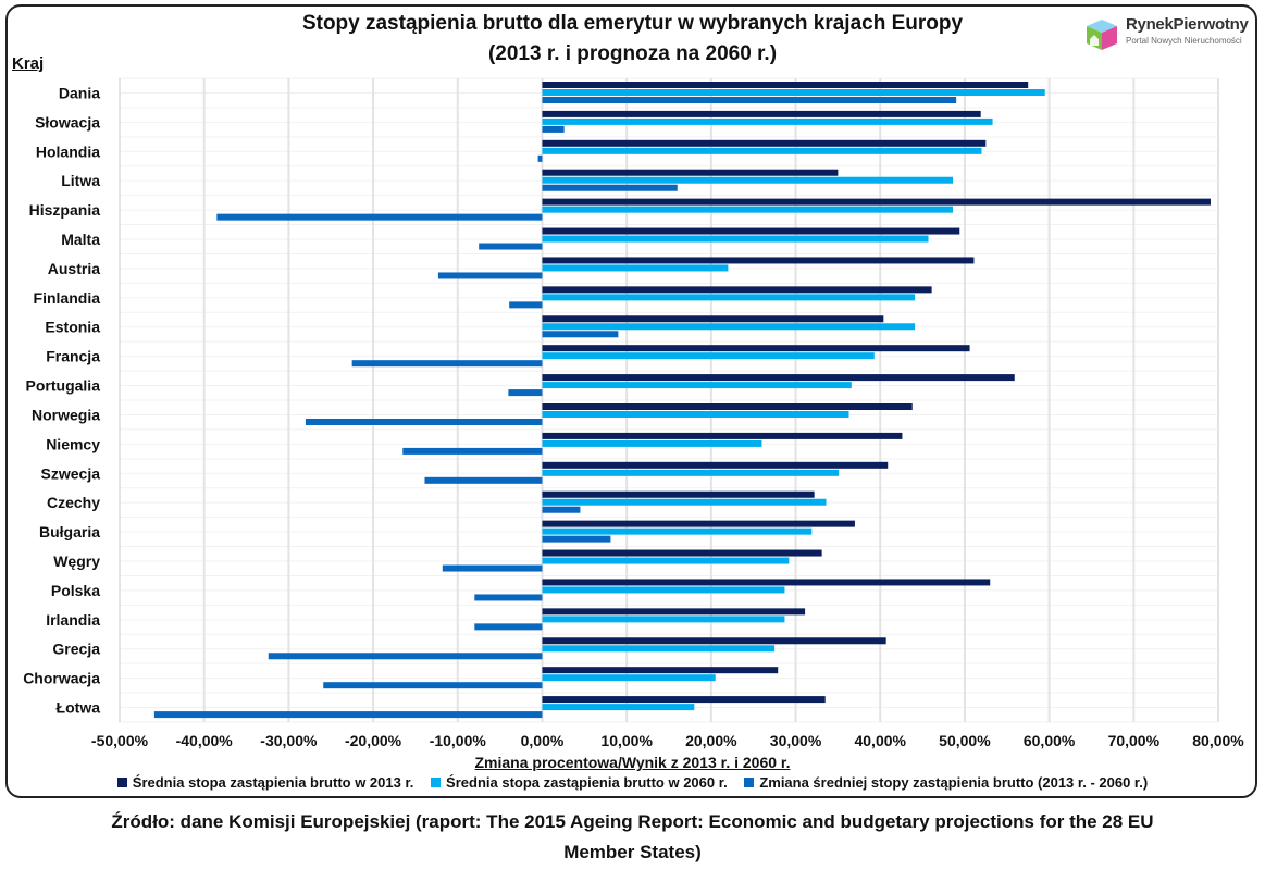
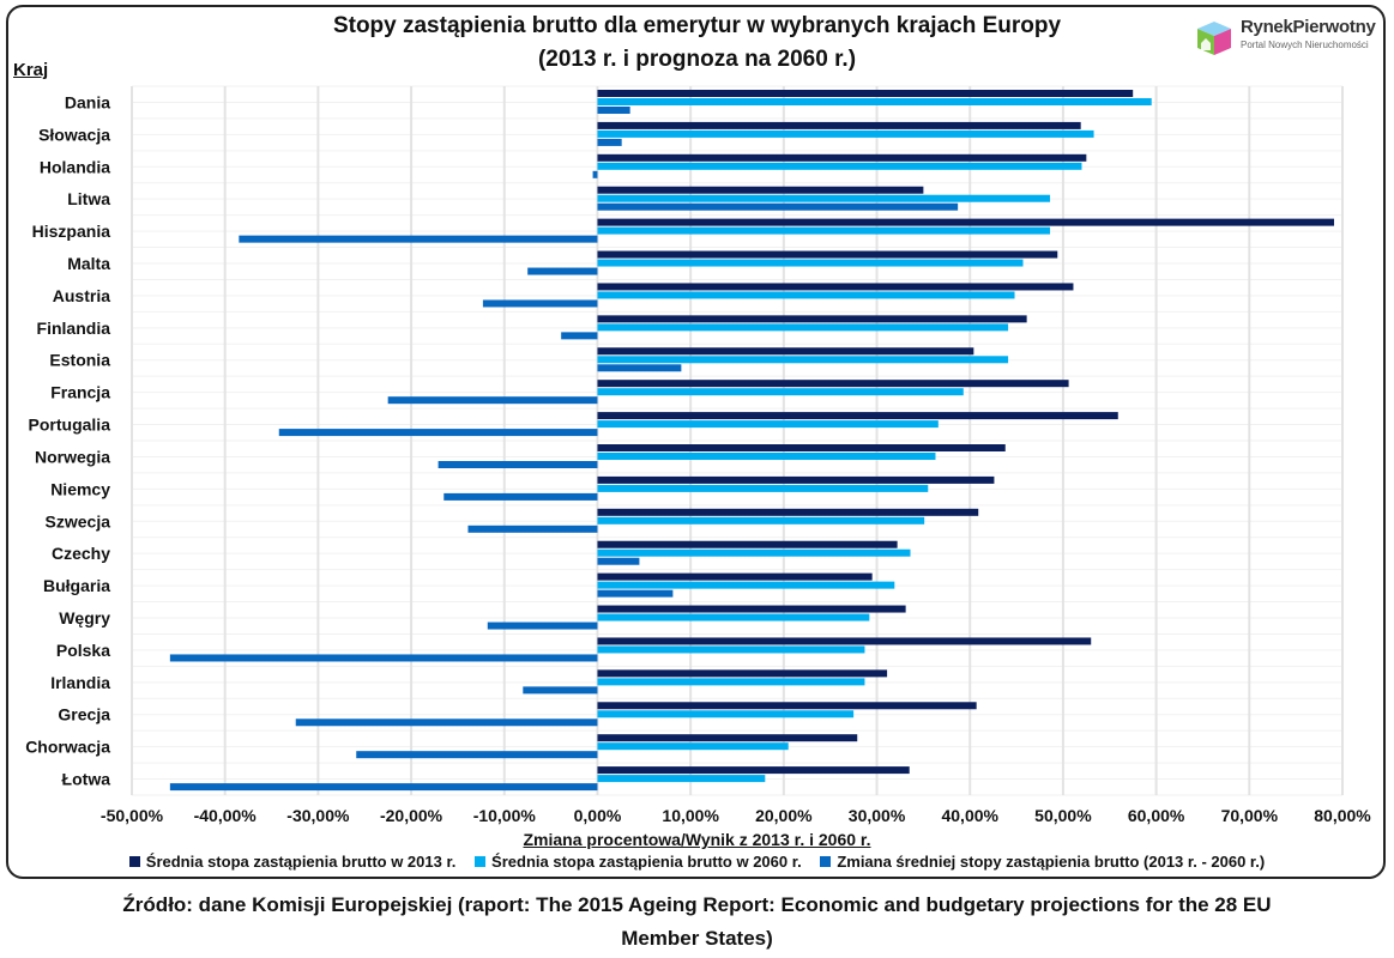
Zmiana średniej stopy zastąpienia brutto (2013 r. - 2060 r.)/Dania: 49% -> 4%
Zmiana średniej stopy zastąpienia brutto (2013 r. - 2060 r.)/Litwa: 16% -> 39%
Średnia stopa zastąpienia brutto w 2060 r./Austria: 22% -> 45%
Zmiana średniej stopy zastąpienia brutto (2013 r. - 2060 r.)/Portugalia: -4% -> -34%
Zmiana średniej stopy zastąpienia brutto (2013 r. - 2060 r.)/Norwegia: -28% -> -17%
Średnia stopa zastąpienia brutto w 2060 r./Niemcy: 26% -> 36%
Średnia stopa zastąpienia brutto w 2013 r./Bułgaria: 37% -> 30%
Zmiana średniej stopy zastąpienia brutto (2013 r. - 2060 r.)/Polska: -8% -> -46%
